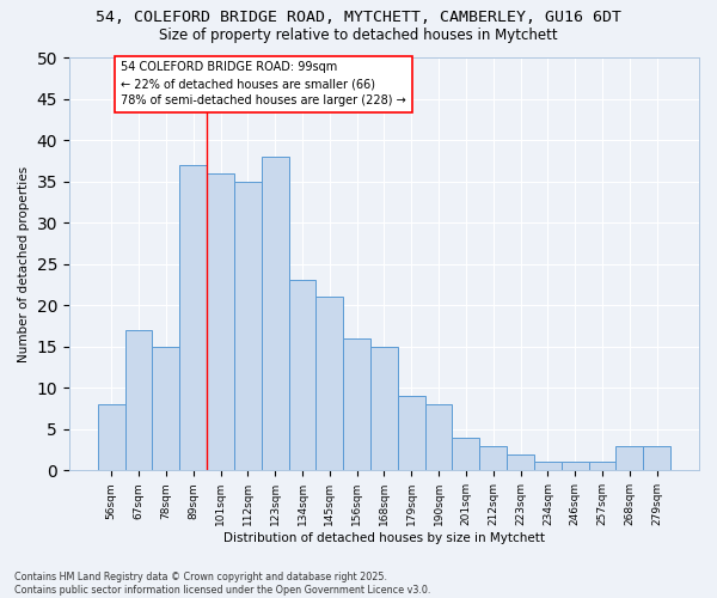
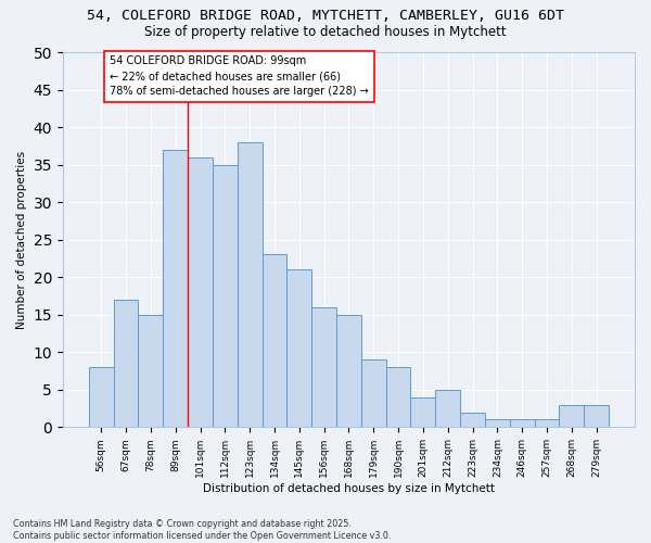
212sqm: 3 -> 5
